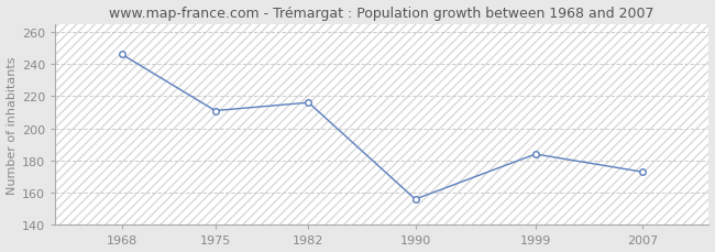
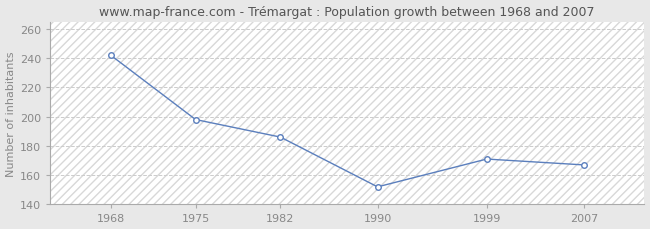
1968: 246 -> 242
1975: 211 -> 198
1982: 216 -> 186
1990: 156 -> 152
1999: 184 -> 171
2007: 173 -> 167
